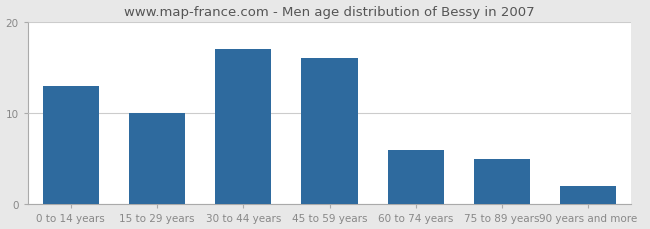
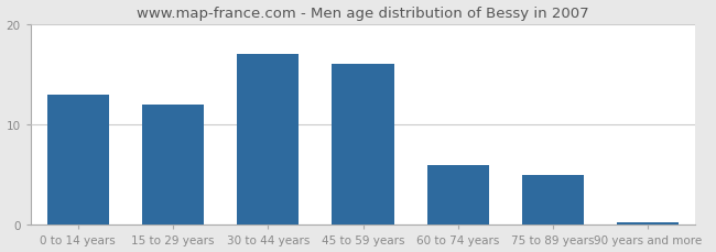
15 to 29 years: 10.0 -> 12.0
90 years and more: 2.0 -> 0.3
